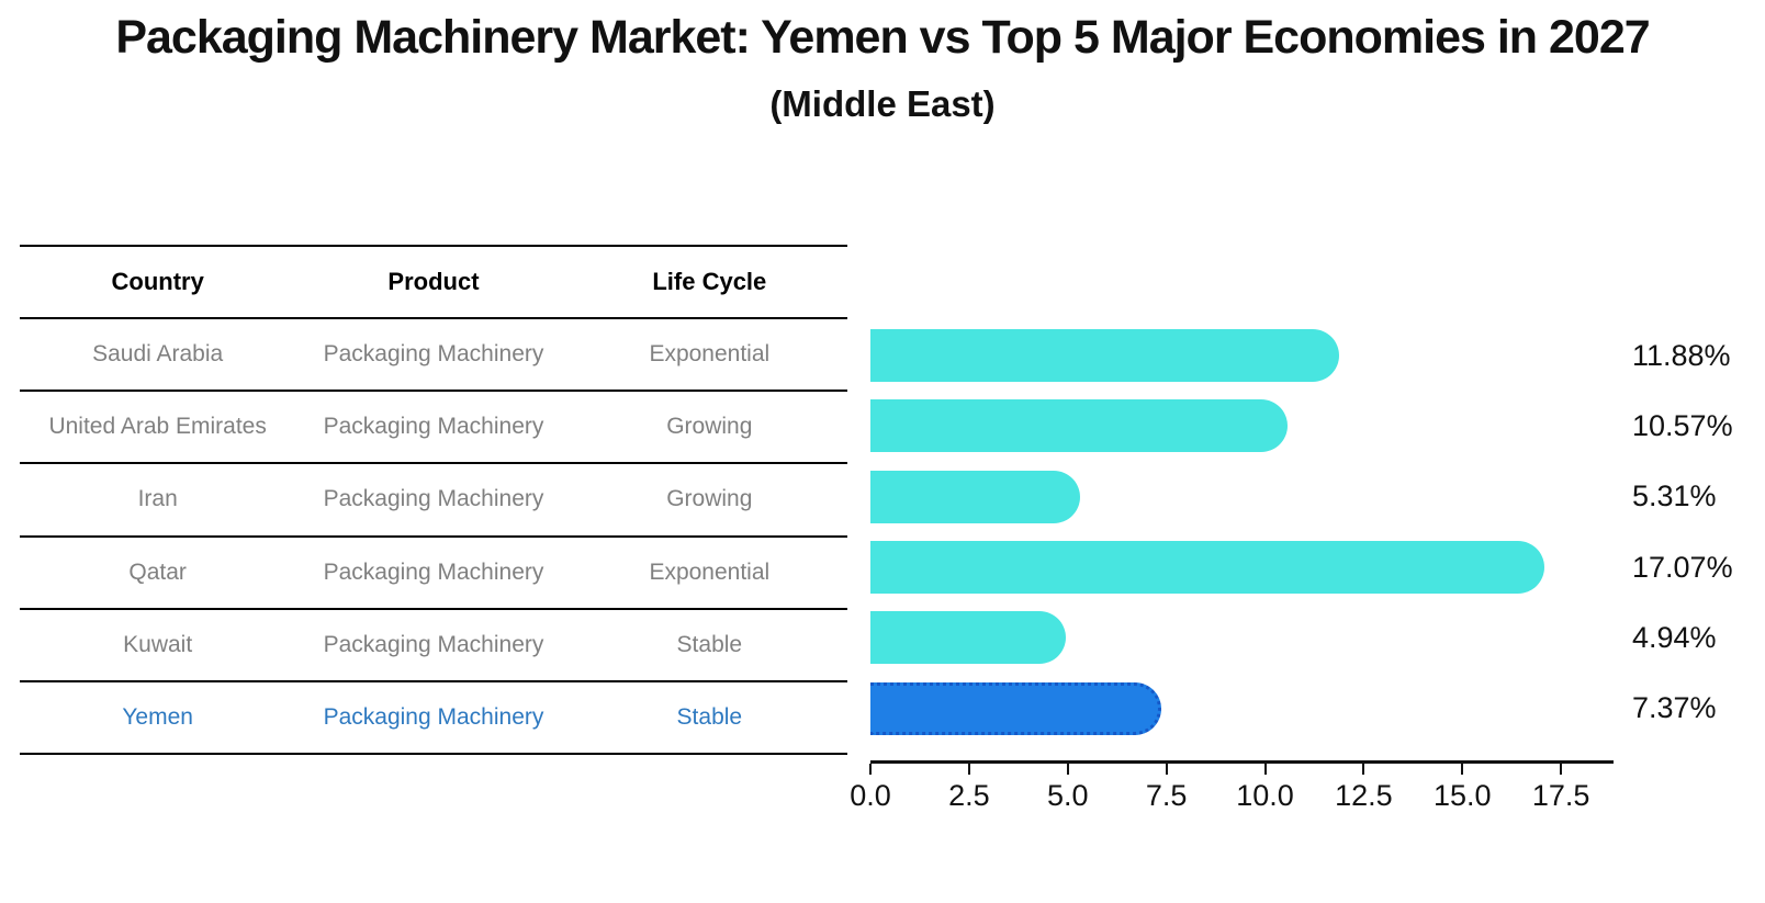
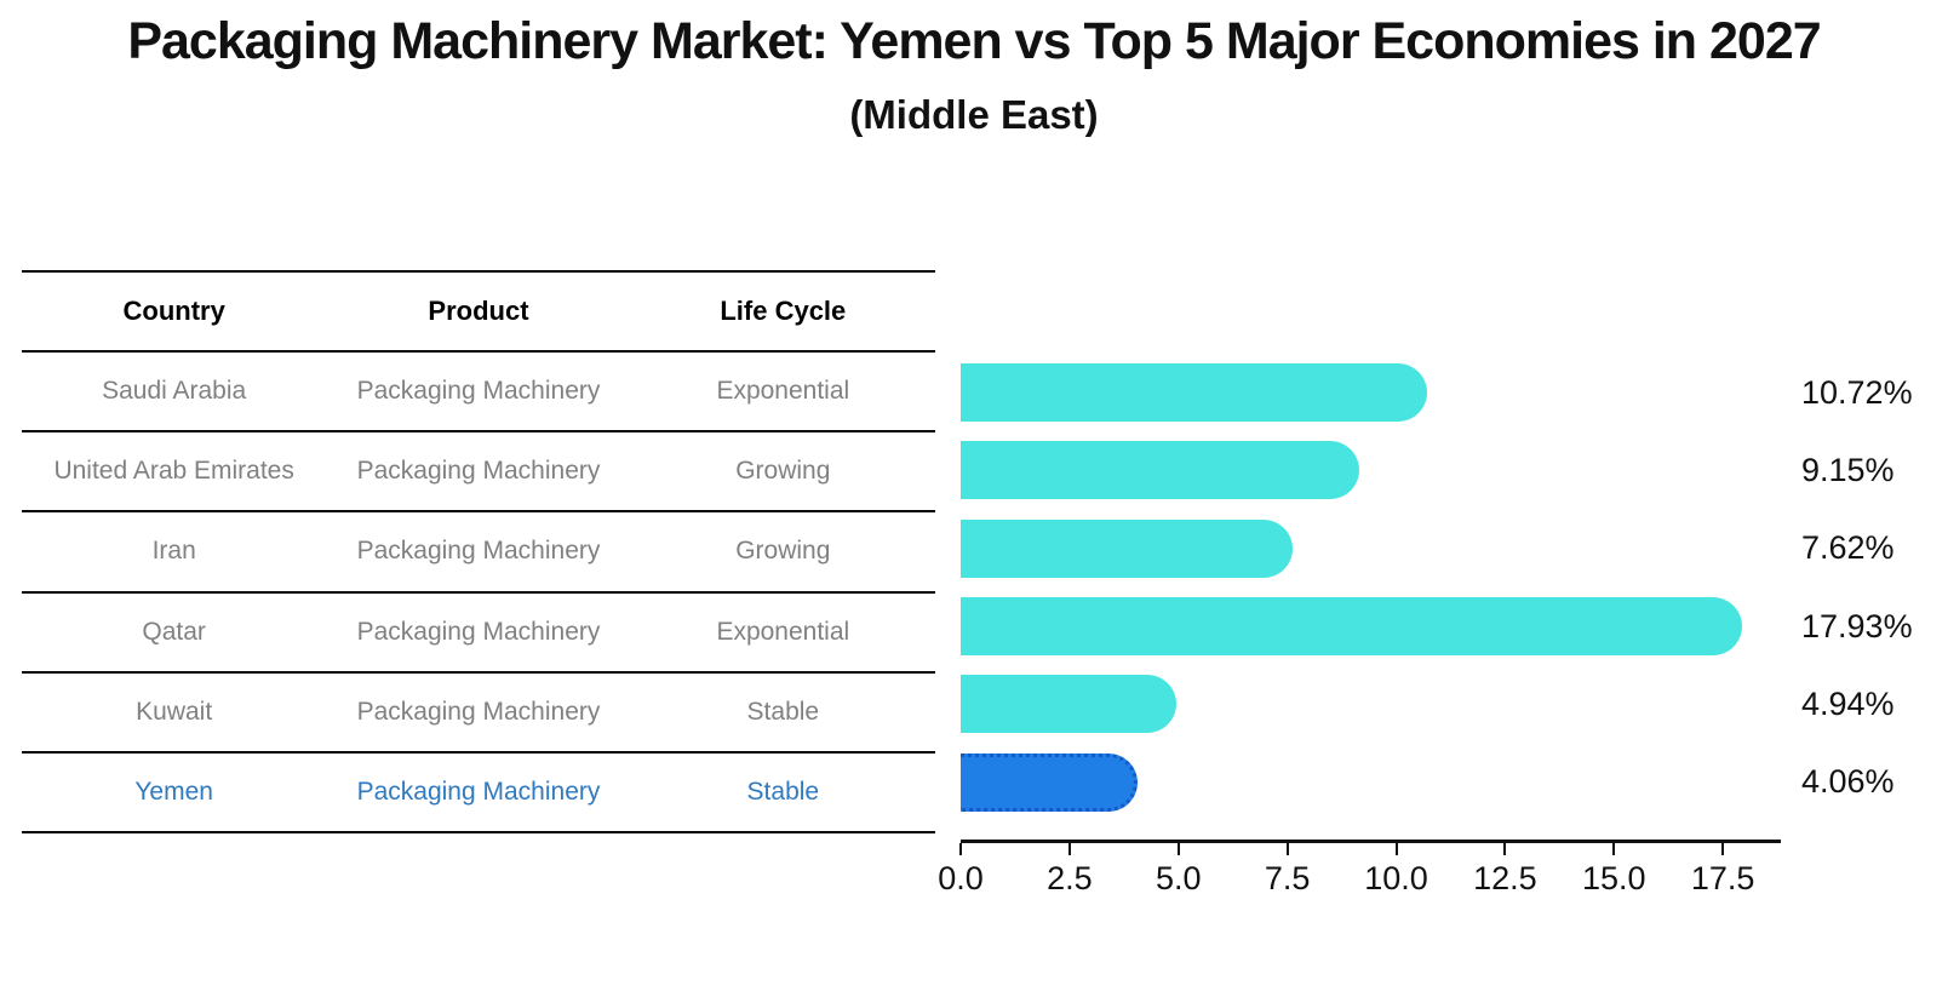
Saudi Arabia: 11.88% -> 10.72%
United Arab Emirates: 10.57% -> 9.15%
Iran: 5.31% -> 7.62%
Qatar: 17.07% -> 17.93%
Yemen: 7.37% -> 4.06%
